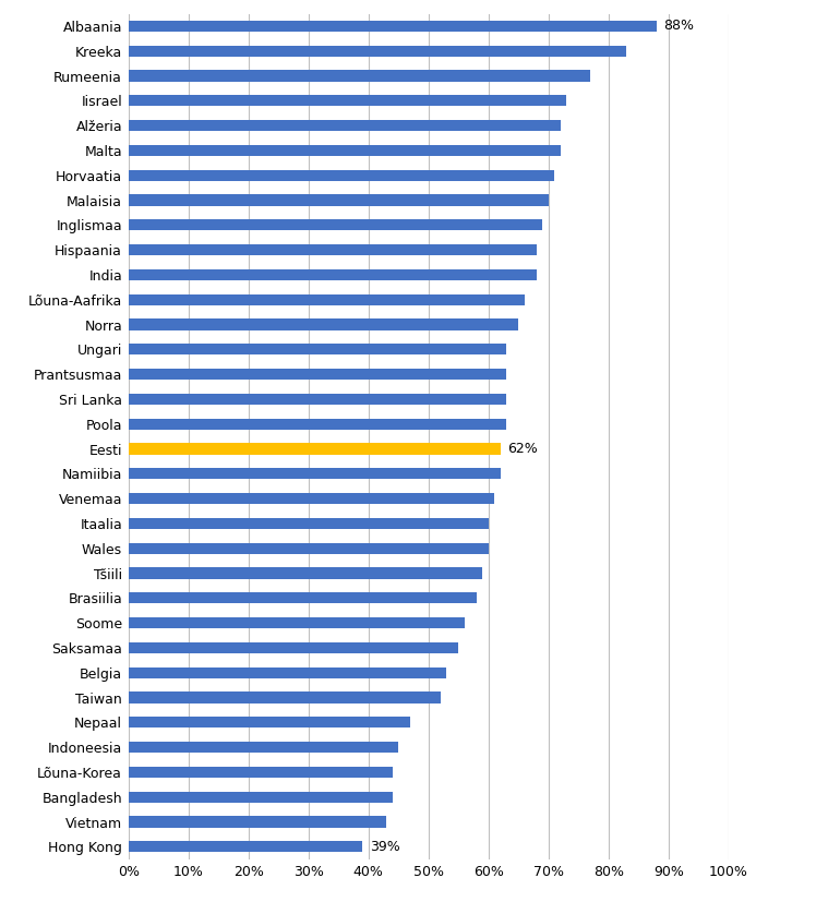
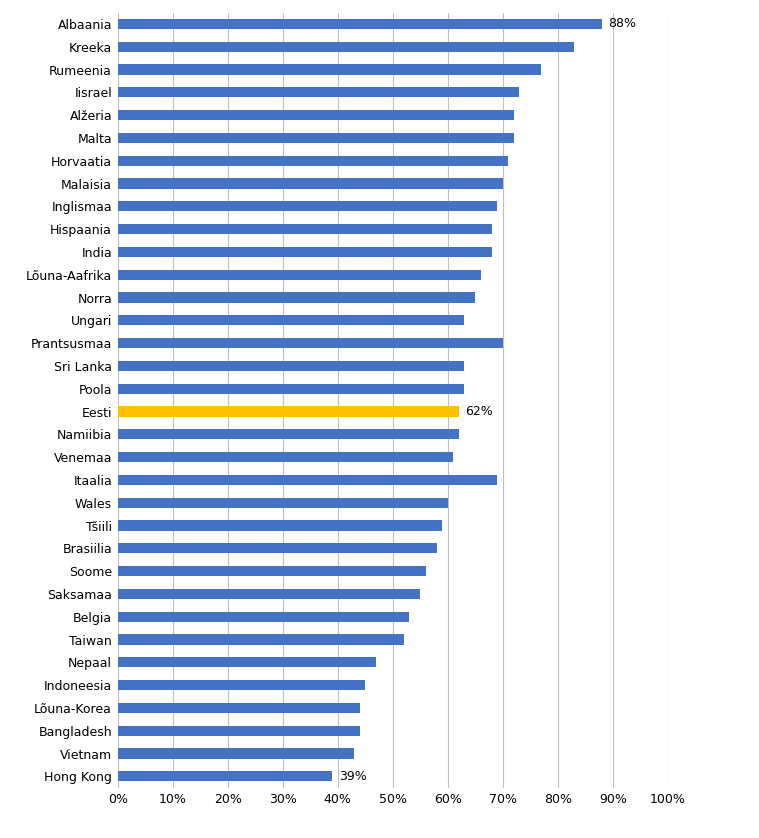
Prantsusmaa: 63% -> 70%
Itaalia: 60% -> 69%
